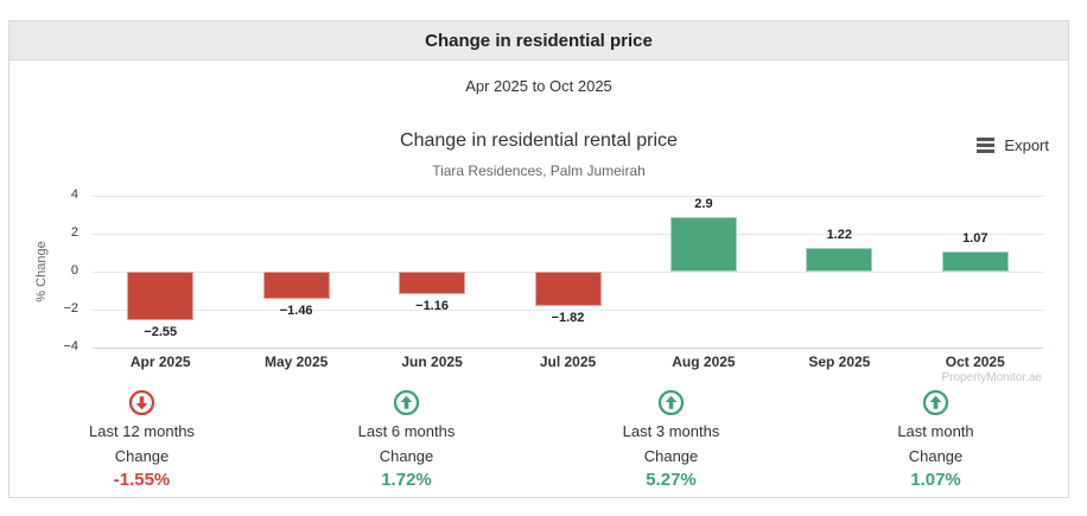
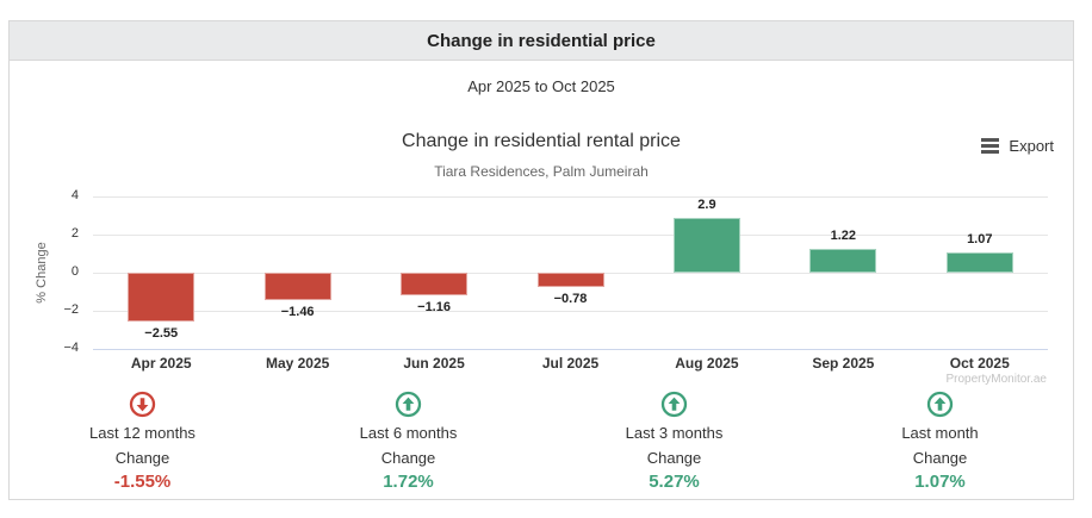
Jul 2025: −1.82 -> −0.78
